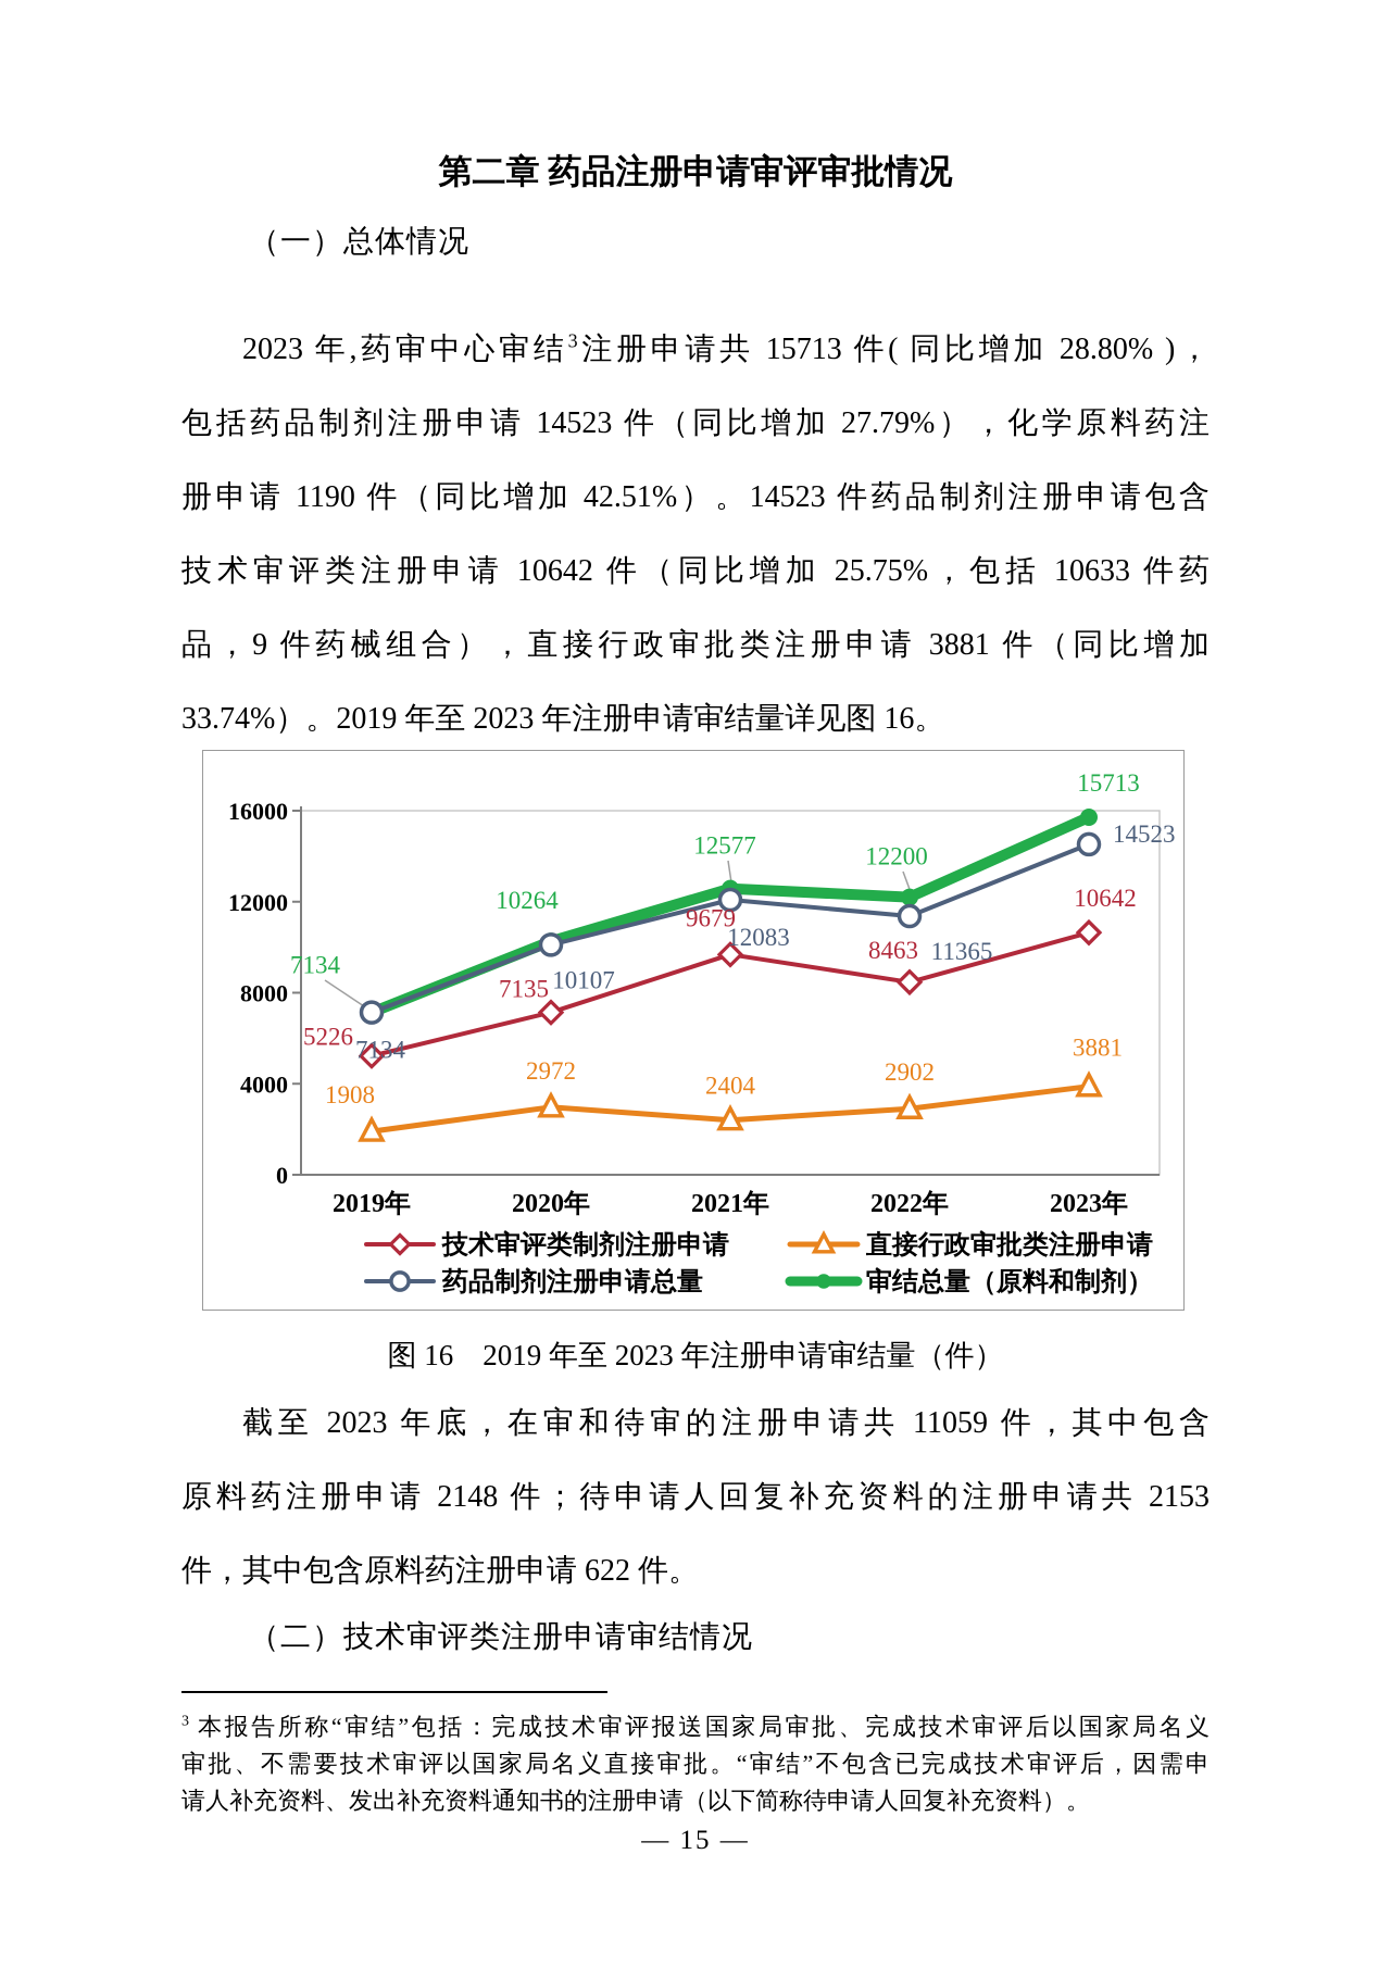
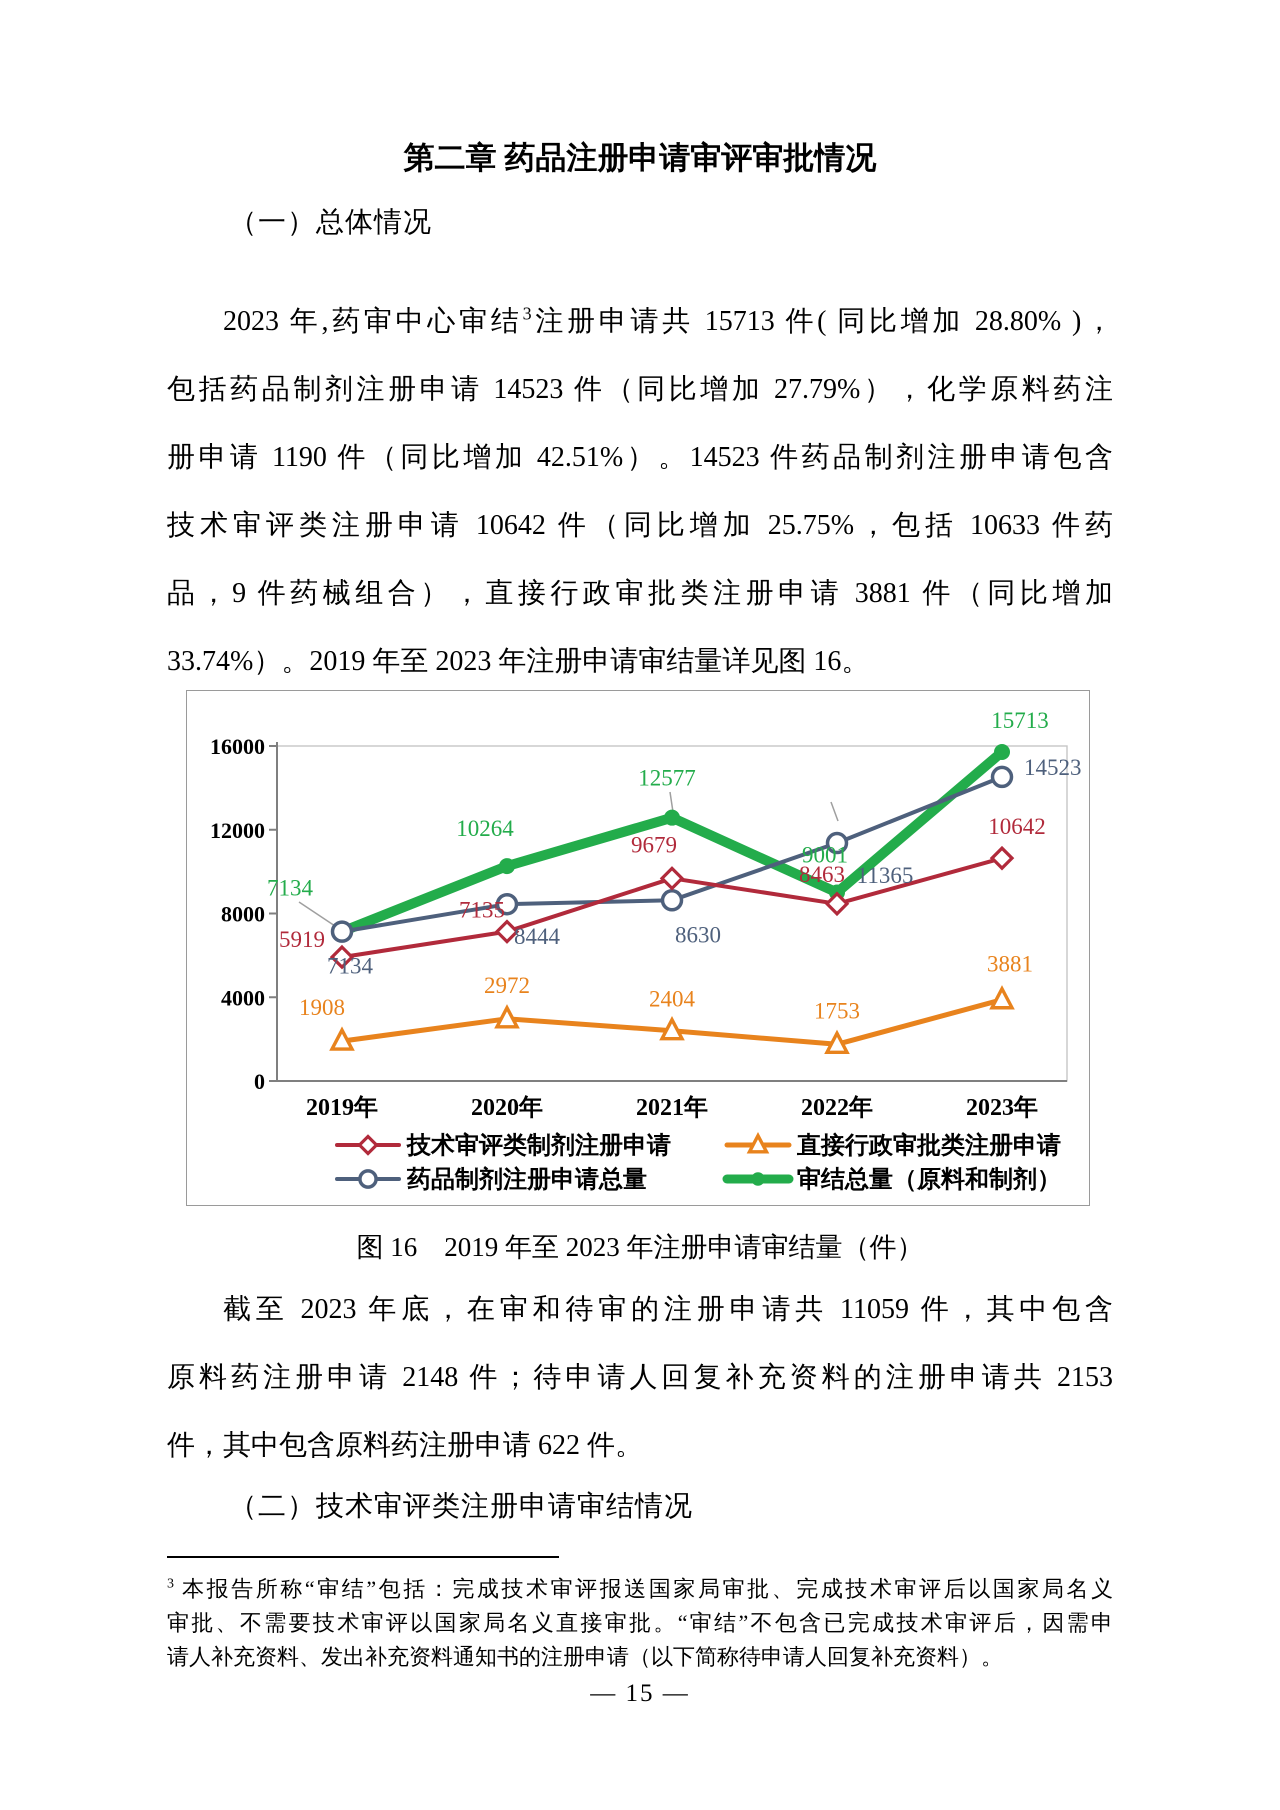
技术审评类制剂注册申请/2019年: 5226 -> 5919
药品制剂注册申请总量/2020年: 10107 -> 8444
药品制剂注册申请总量/2021年: 12083 -> 8630
直接行政审批类注册申请/2022年: 2902 -> 1753
审结总量（原料和制剂）/2022年: 12200 -> 9001
